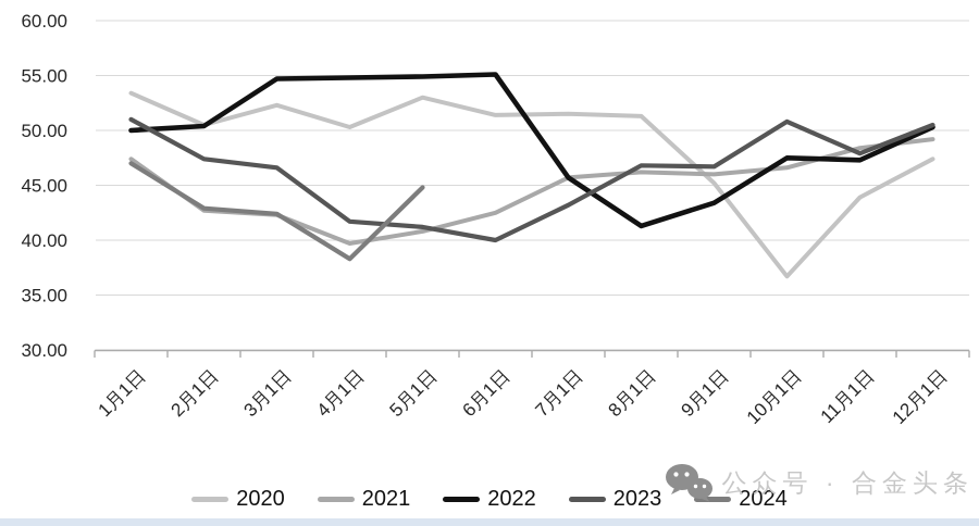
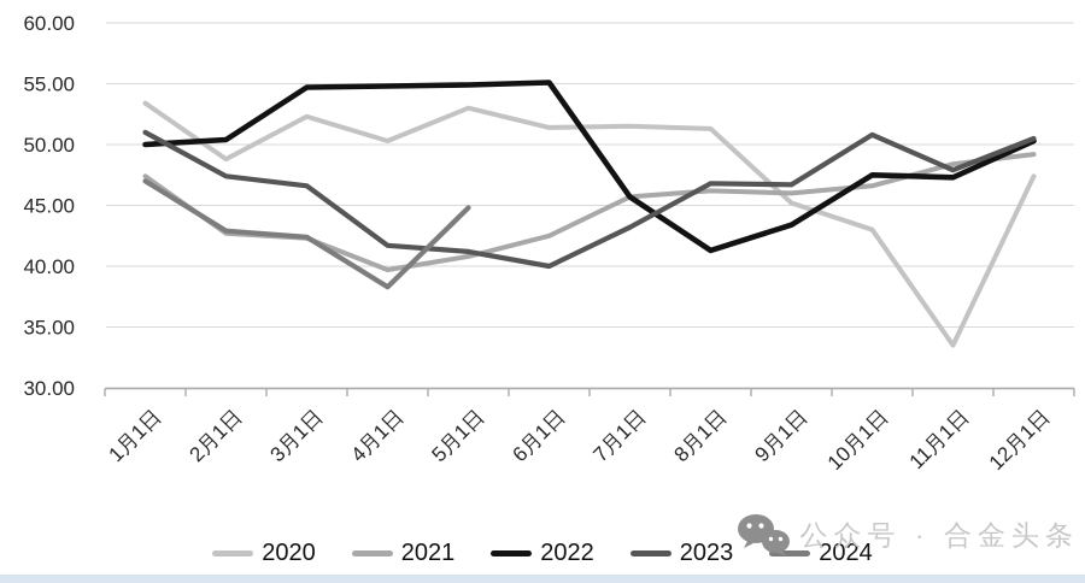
2020/2月1日: 50.5 -> 48.8
2020/10月1日: 36.7 -> 43.0
2020/11月1日: 43.9 -> 33.5
